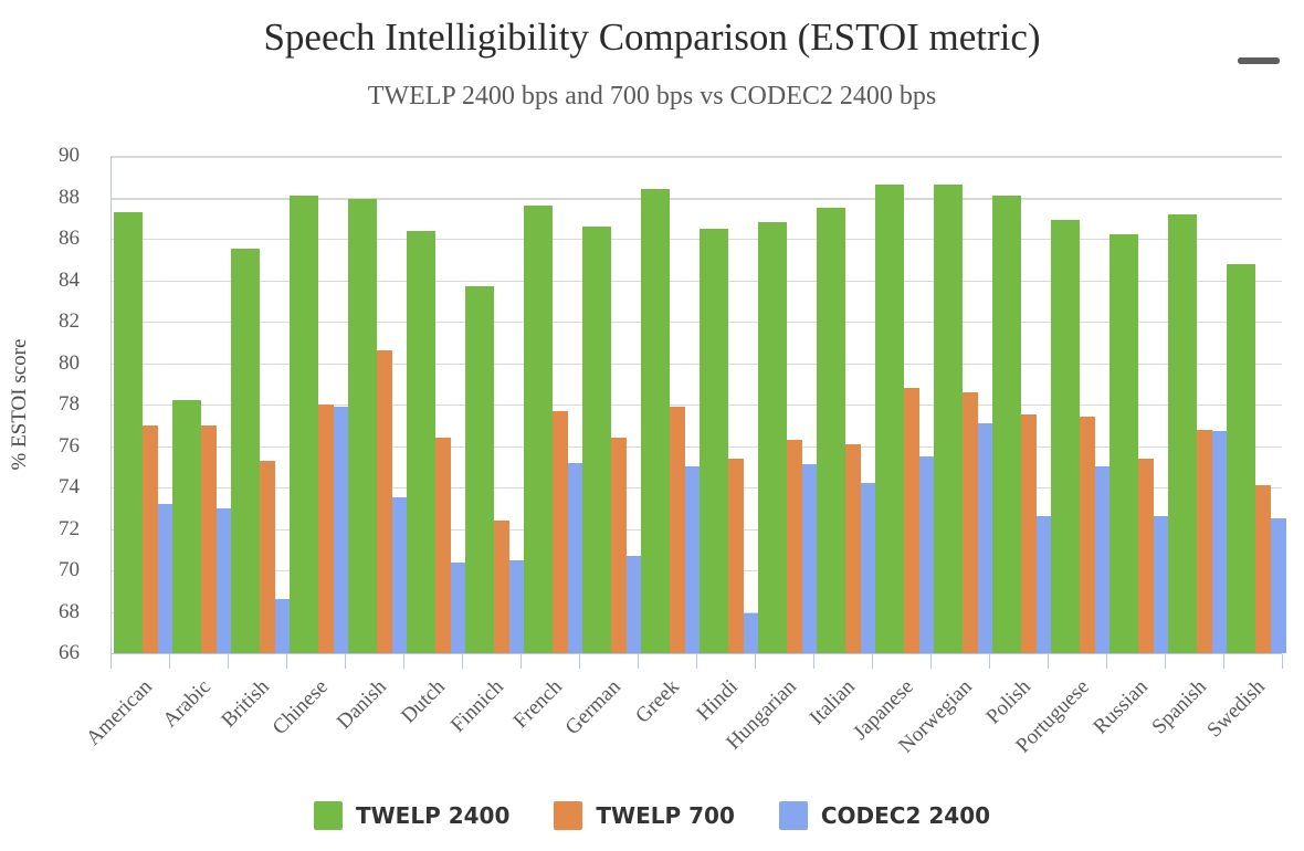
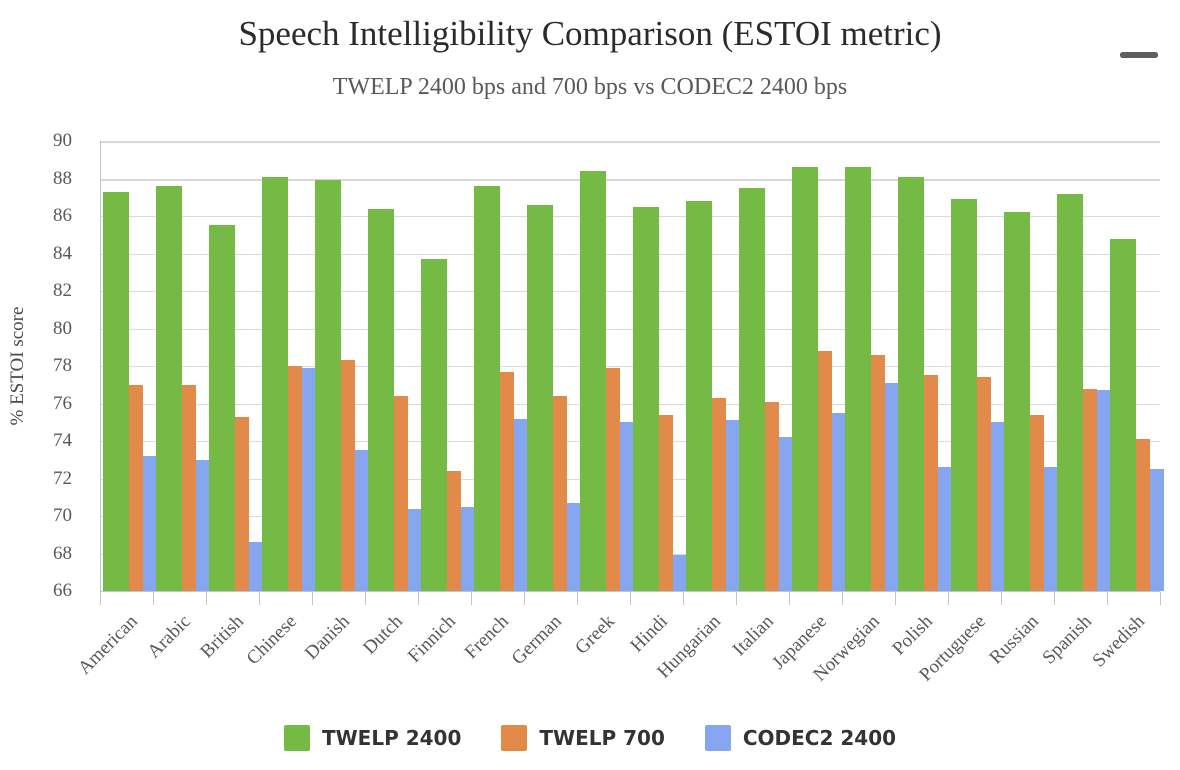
TWELP 2400/Arabic: 78.2 -> 87.6
TWELP 700/Danish: 80.6 -> 78.3
